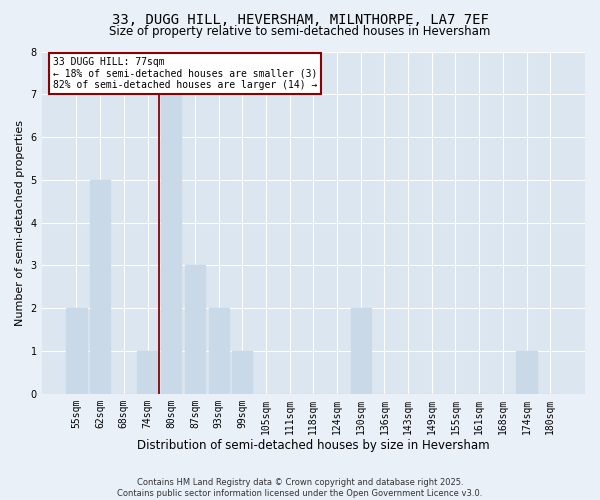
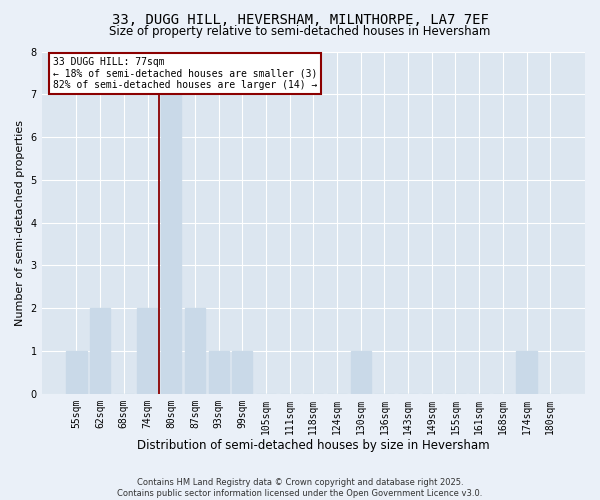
55sqm: 2 -> 1
62sqm: 5 -> 2
74sqm: 1 -> 2
87sqm: 3 -> 2
93sqm: 2 -> 1
130sqm: 2 -> 1
